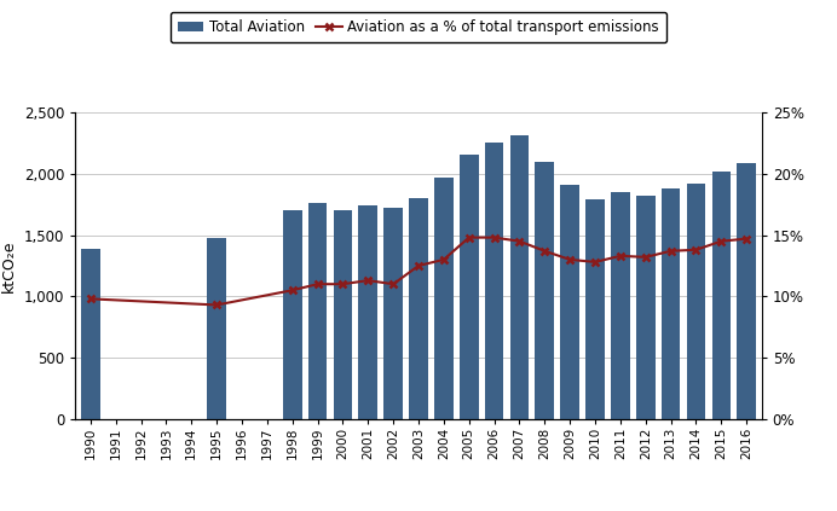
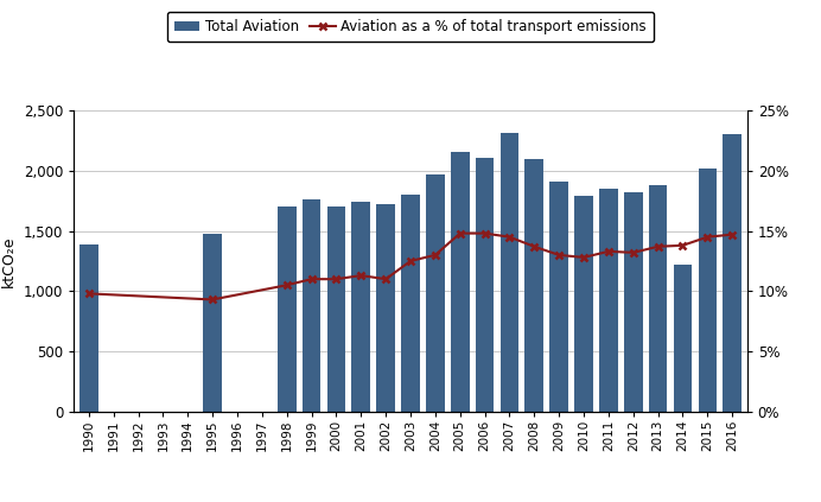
Total Aviation/2006: 2,250 -> 2,110
Total Aviation/2014: 1,920 -> 1,220
Total Aviation/2016: 2,090 -> 2,300
